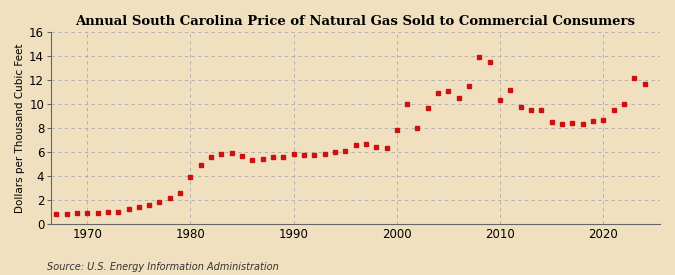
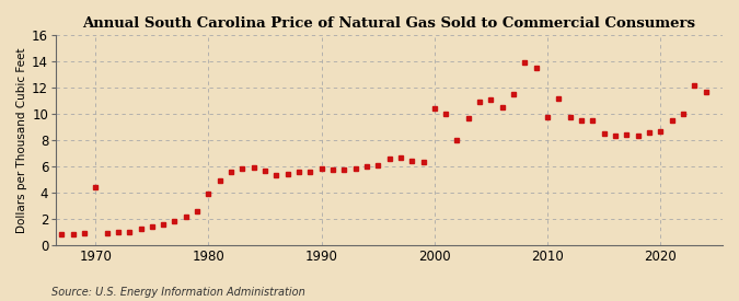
1970: 0.9 -> 4.4
2000: 7.8 -> 10.4
2010: 10.3 -> 9.7
